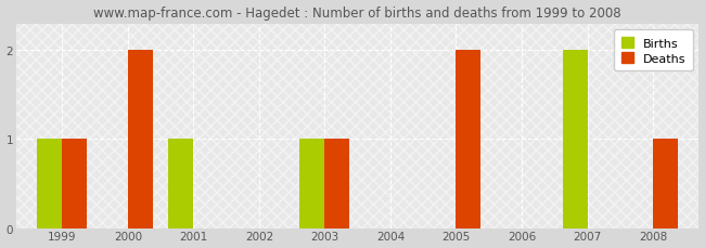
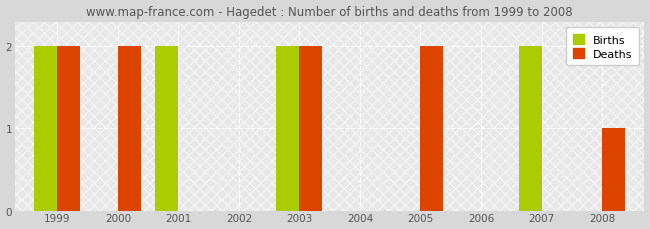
Births/1999: 1 -> 2
Deaths/1999: 1 -> 2
Births/2001: 1 -> 2
Births/2003: 1 -> 2
Deaths/2003: 1 -> 2
